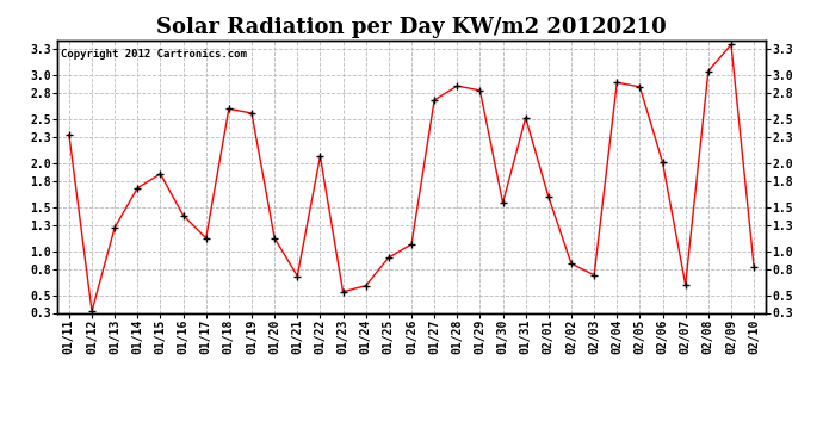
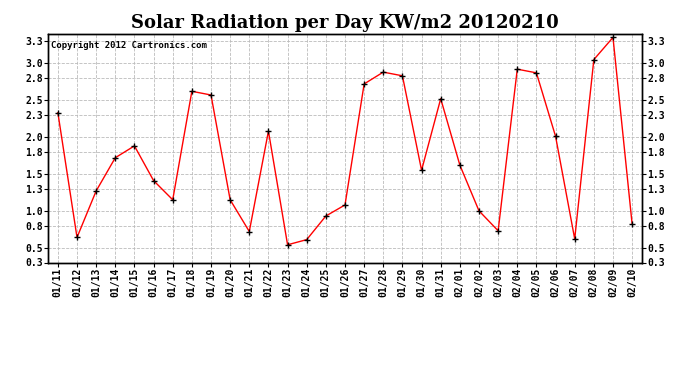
01/12: 0.32 -> 0.64
02/02: 0.86 -> 1.00
